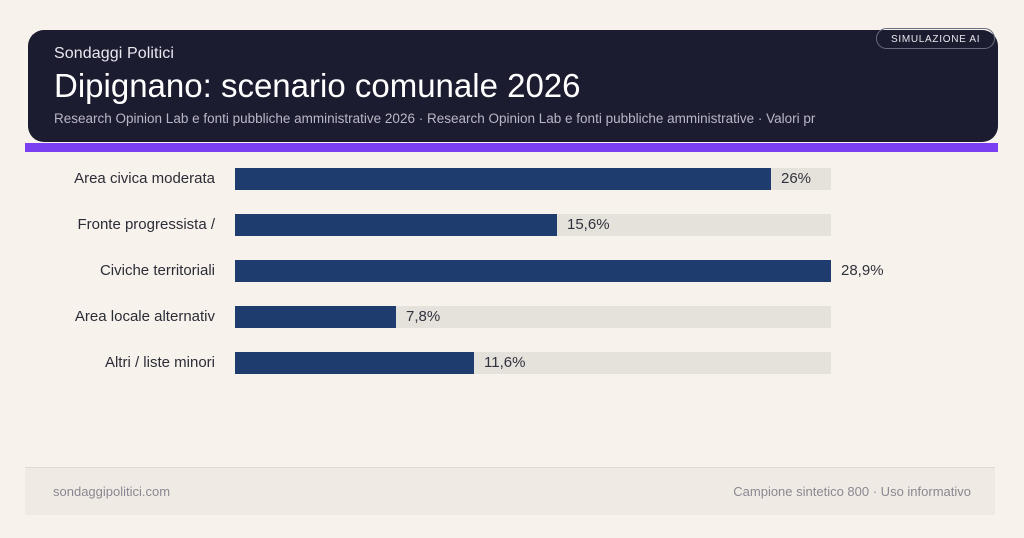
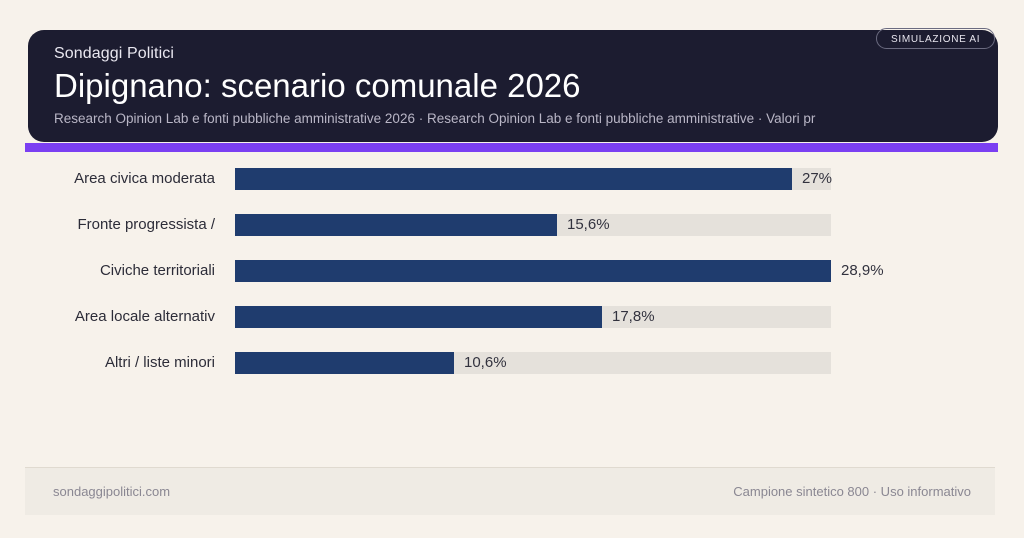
Area civica moderata: 26% -> 27%
Area locale alternativ: 7,8% -> 17,8%
Altri / liste minori: 11,6% -> 10,6%
